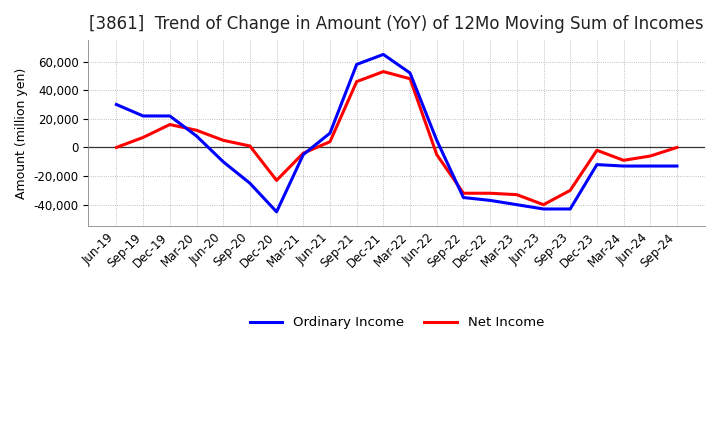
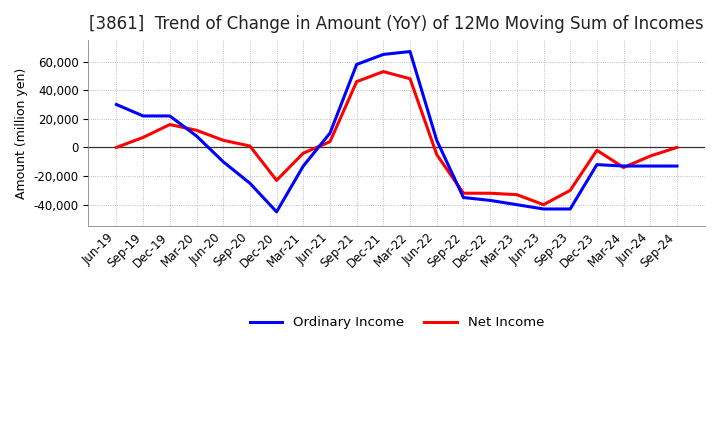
Ordinary Income/Mar-21: -5,000 -> -13,000
Ordinary Income/Mar-22: 52,000 -> 67,000
Net Income/Mar-24: -9,000 -> -14,000
